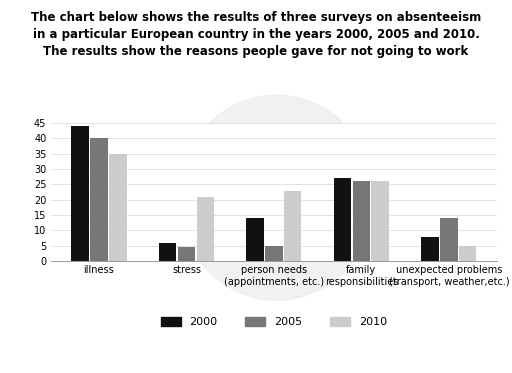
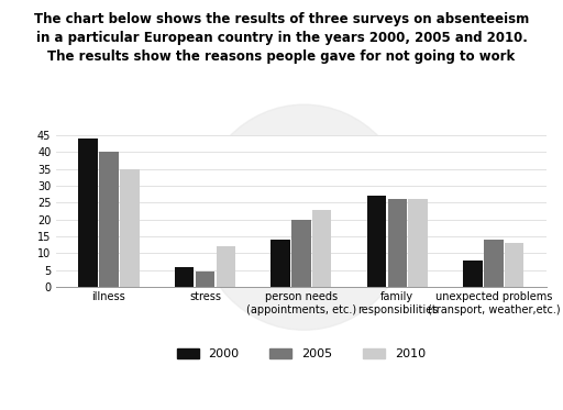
2010/stress: 21 -> 12
2005/person needs (appointments, etc.): 5.0 -> 20.0
2010/unexpected problems (transport, weather,etc.): 5 -> 13
